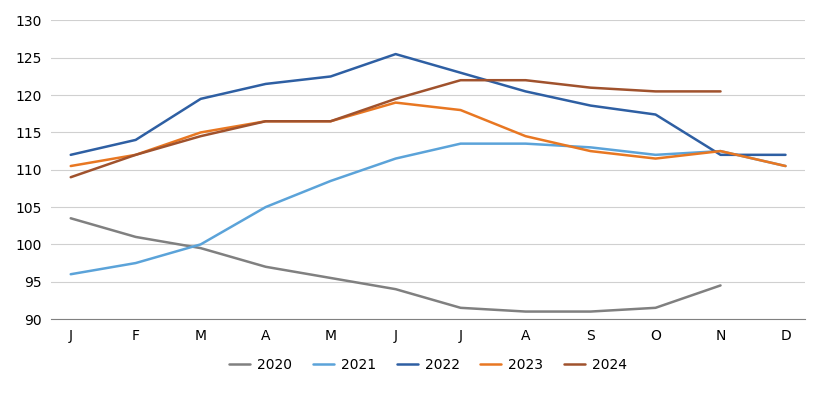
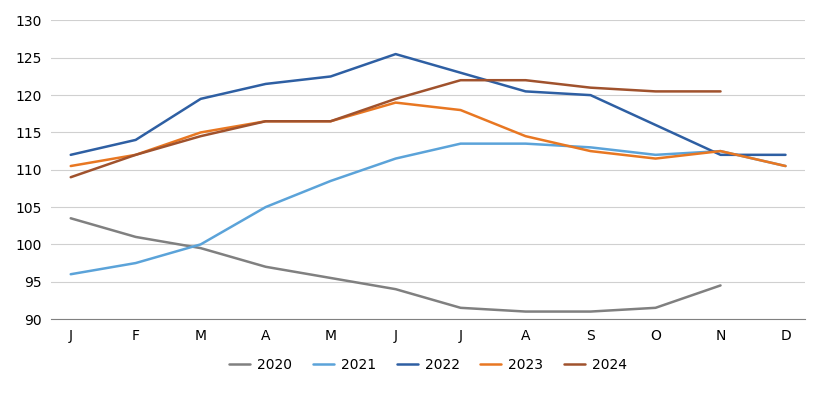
2022/S: 118.6 -> 120.0
2022/O: 117.4 -> 116.0
